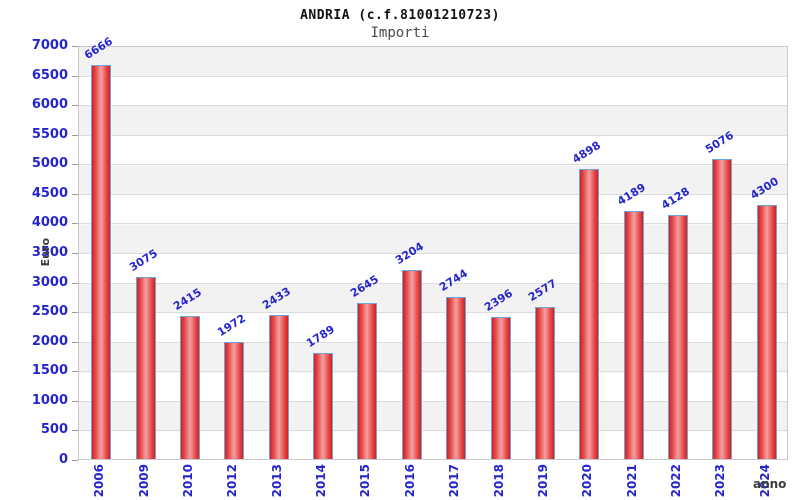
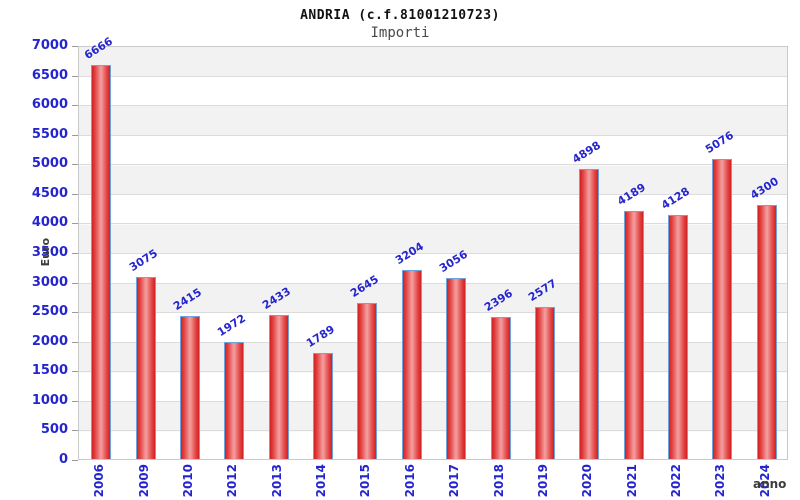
2017: 2744 -> 3056
